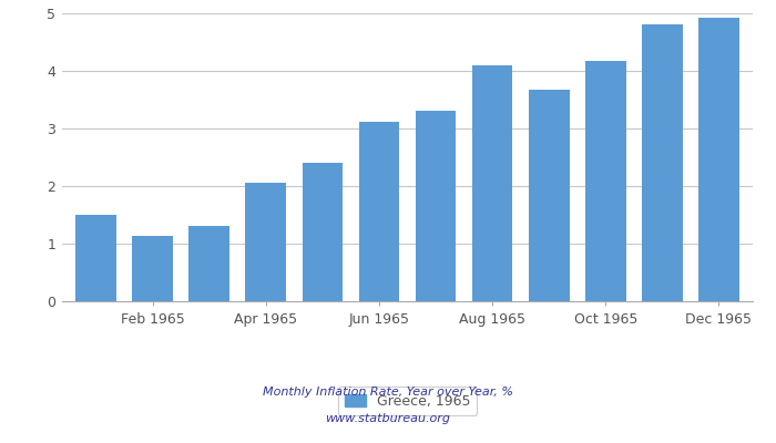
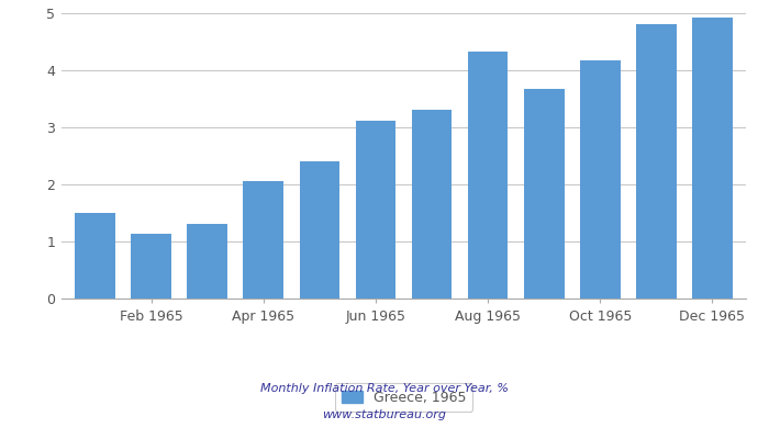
Aug 1965: 4.10 -> 4.32
